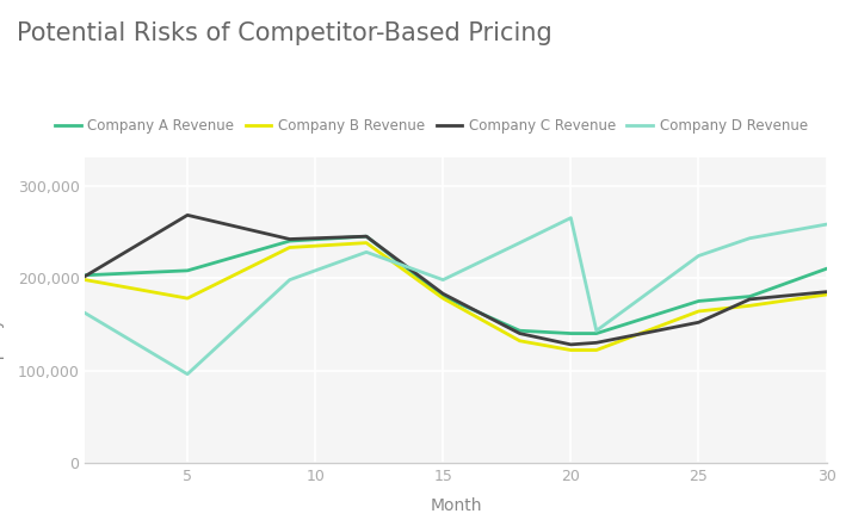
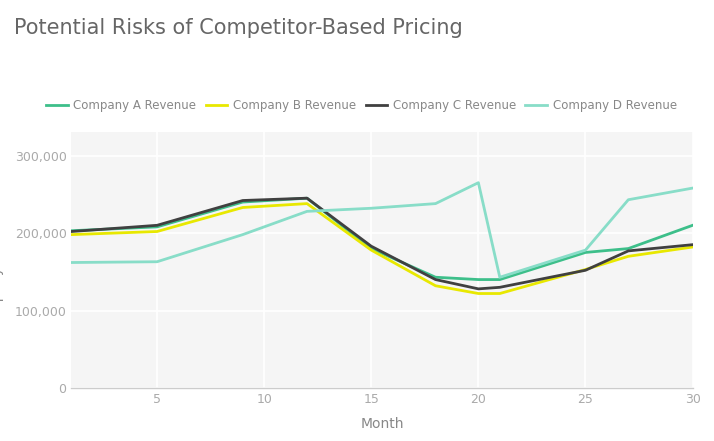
Company B Revenue/5: 178,000 -> 202,000
Company C Revenue/5: 268,000 -> 210,000
Company D Revenue/5: 96,000 -> 163,000
Company D Revenue/15: 198,000 -> 232,000
Company B Revenue/25: 164,000 -> 153,000
Company D Revenue/25: 224,000 -> 178,000
